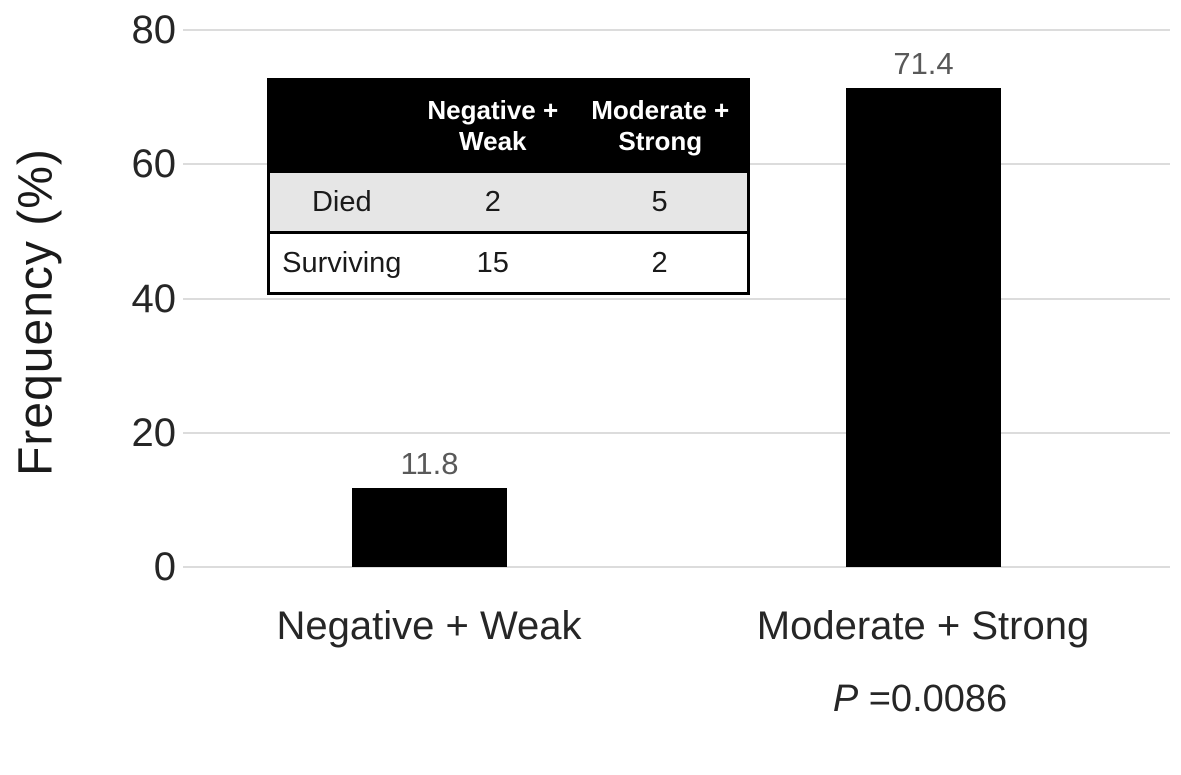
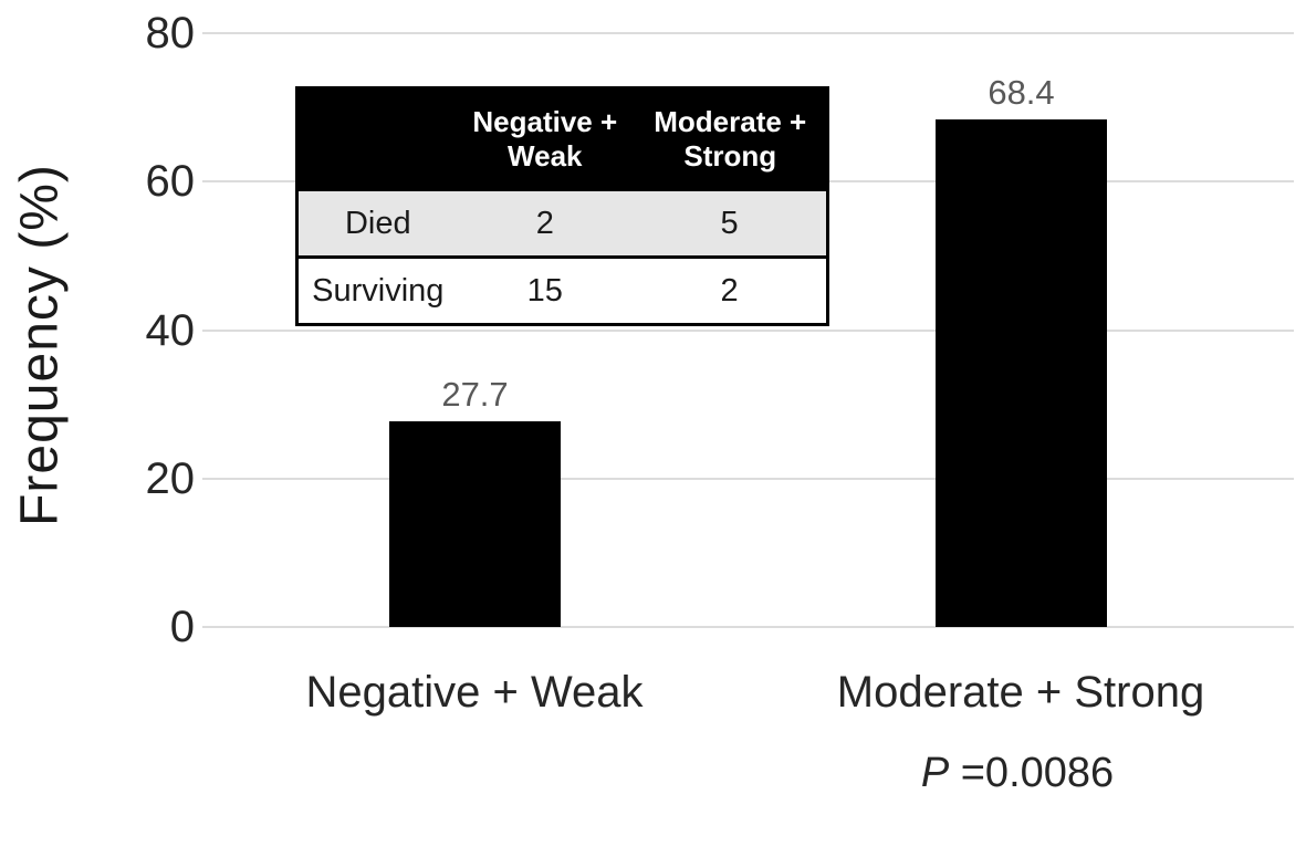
Negative + Weak: 11.8 -> 27.7
Moderate + Strong: 71.4 -> 68.4
